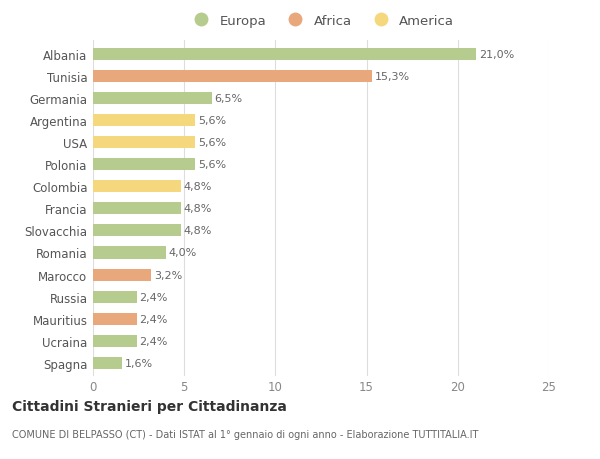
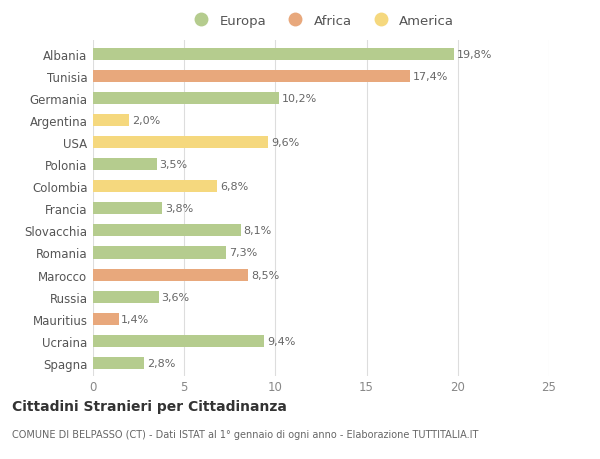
Albania: 21,0% -> 19,8%
Tunisia: 15,3% -> 17,4%
Germania: 6,5% -> 10,2%
Argentina: 5,6% -> 2,0%
USA: 5,6% -> 9,6%
Polonia: 5,6% -> 3,5%
Colombia: 4,8% -> 6,8%
Francia: 4,8% -> 3,8%
Slovacchia: 4,8% -> 8,1%
Romania: 4,0% -> 7,3%
Marocco: 3,2% -> 8,5%
Russia: 2,4% -> 3,6%
Mauritius: 2,4% -> 1,4%
Ucraina: 2,4% -> 9,4%
Spagna: 1,6% -> 2,8%
